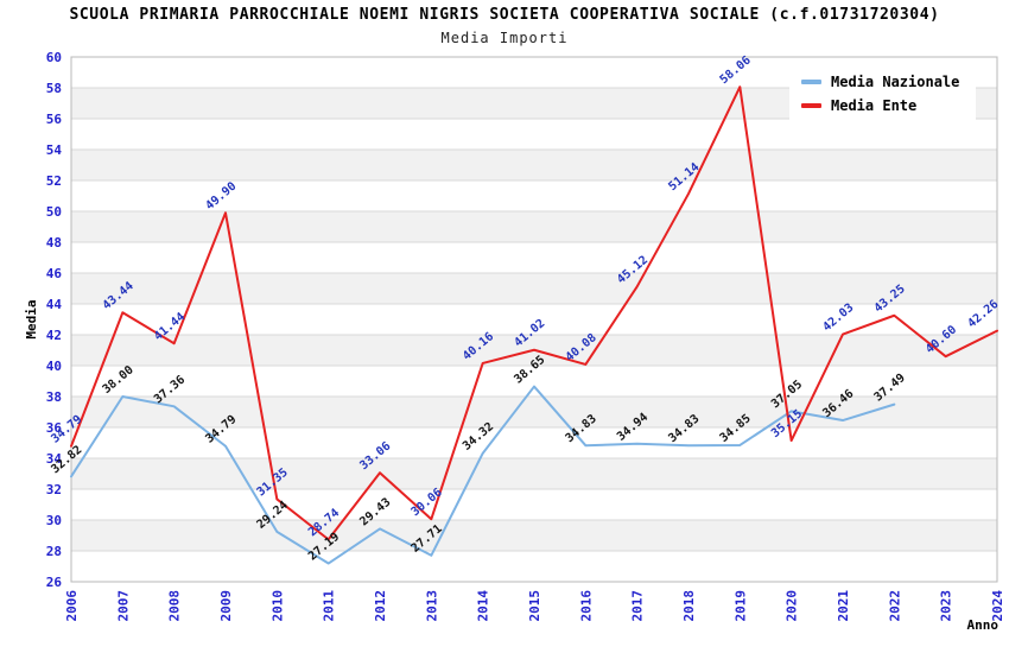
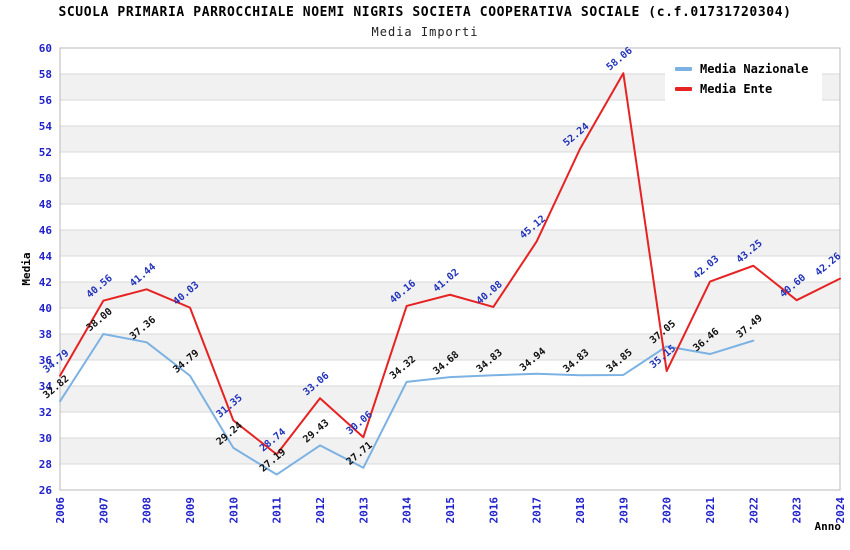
Media Ente/2007: 43.44 -> 40.56
Media Ente/2009: 49.90 -> 40.03
Media Nazionale/2015: 38.65 -> 34.68
Media Ente/2018: 51.14 -> 52.24
